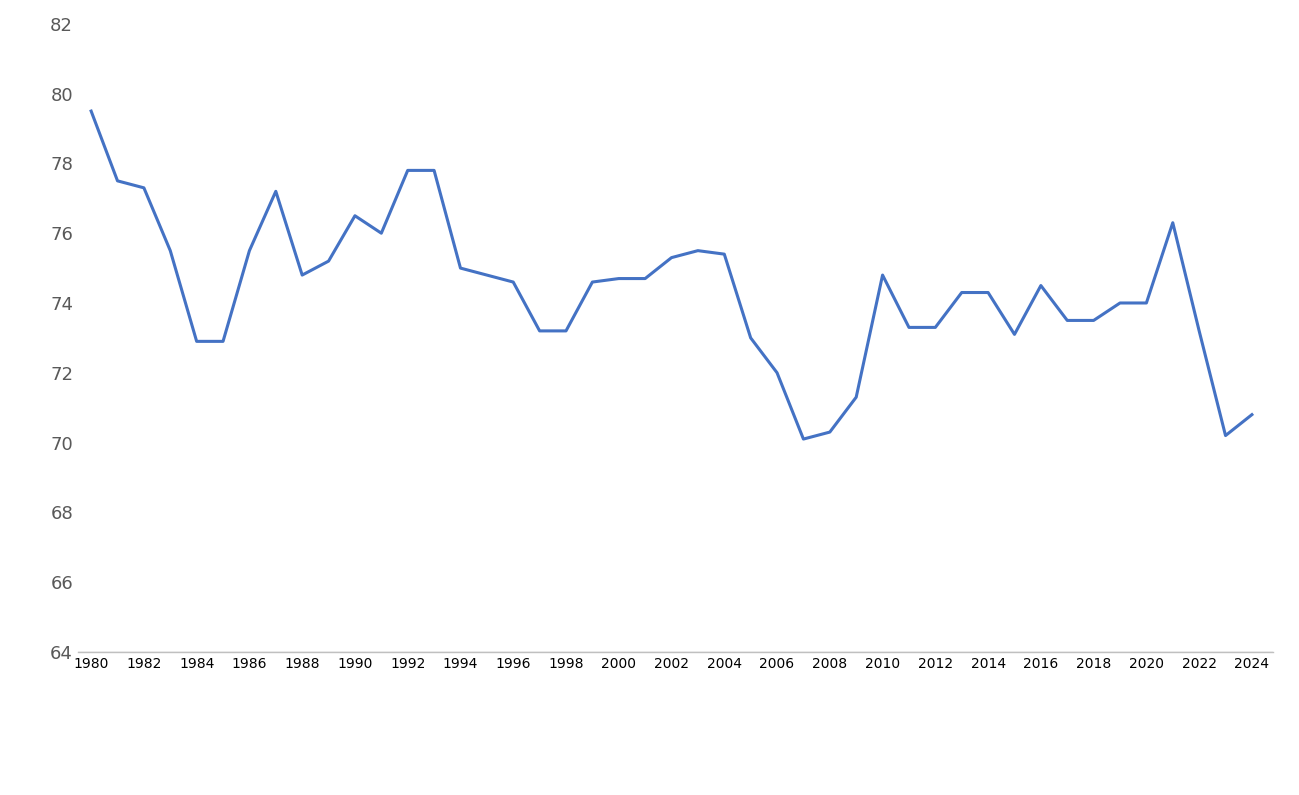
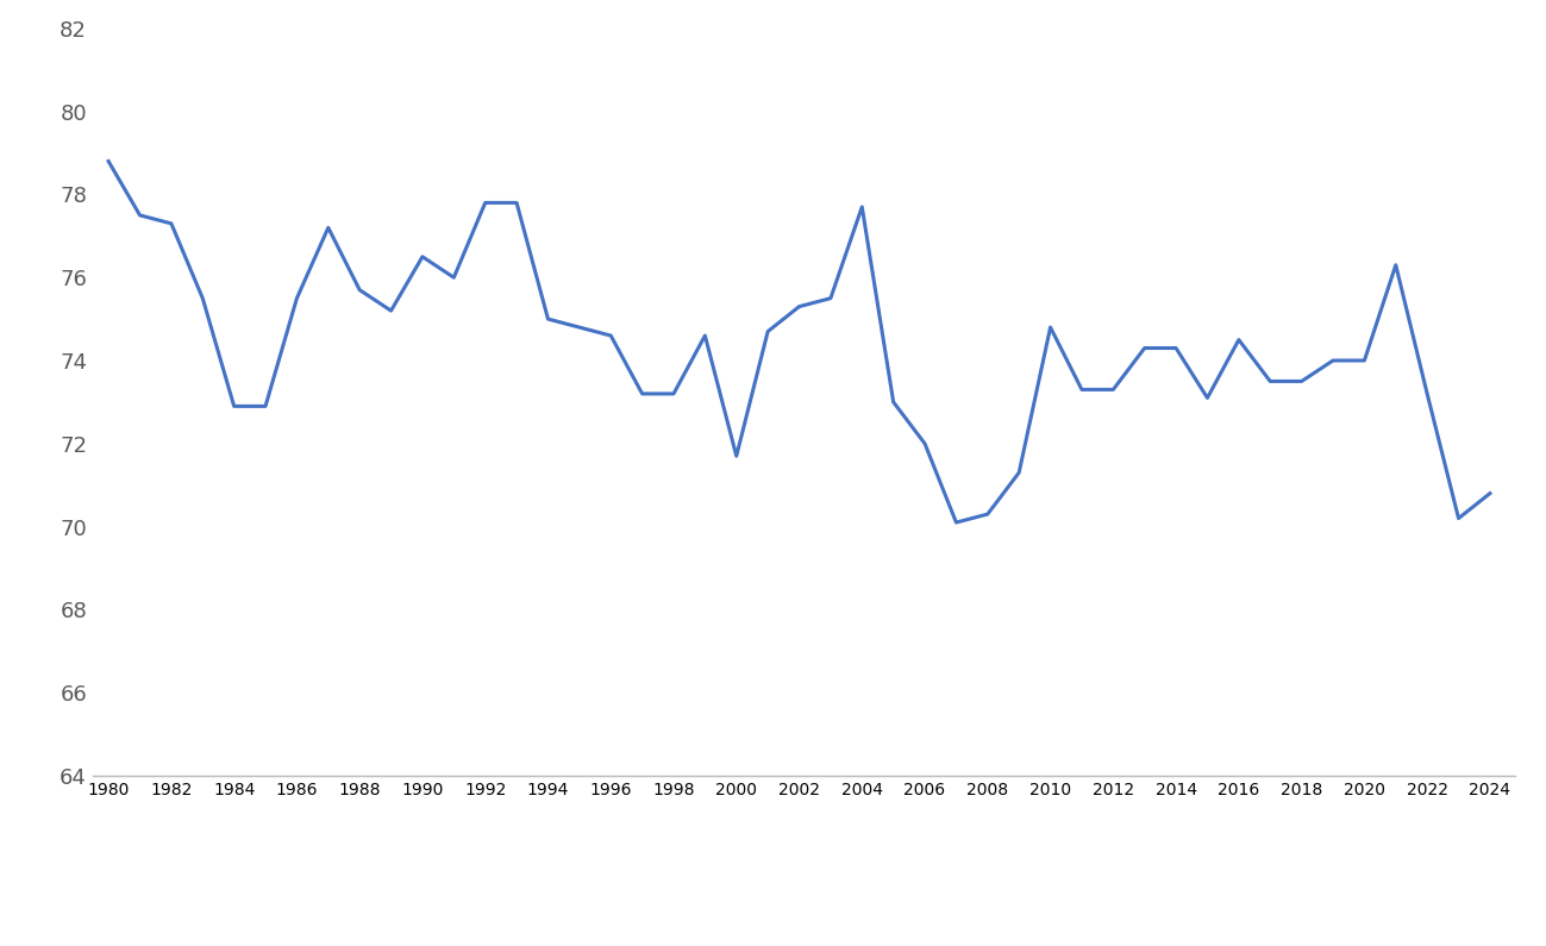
1980: 79.5 -> 78.8
1988: 74.8 -> 75.7
2000: 74.7 -> 71.7
2004: 75.4 -> 77.7
